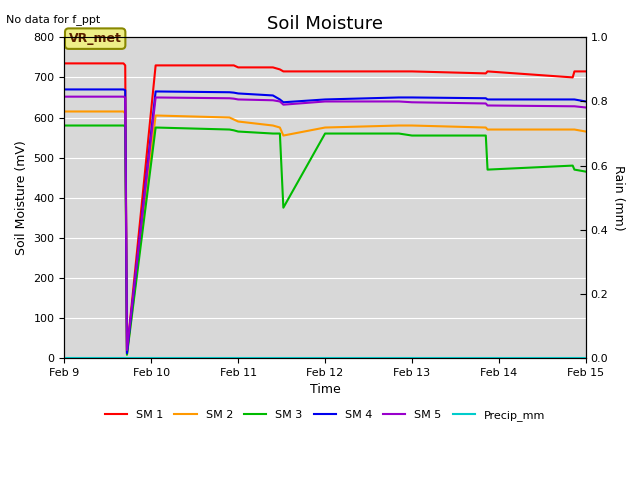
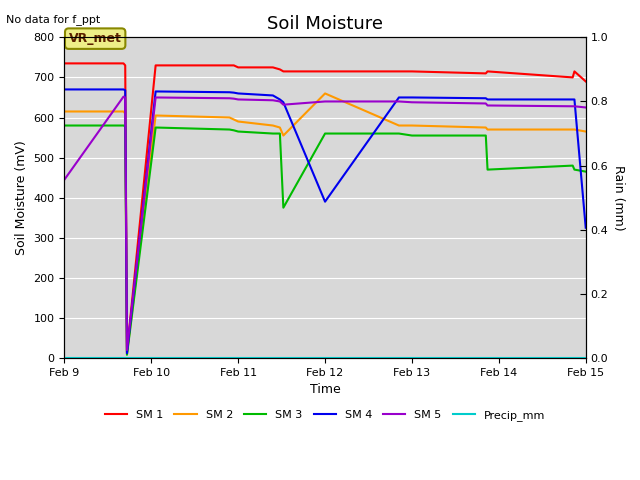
SM 5/Feb 9: 652 -> 445
SM 2/Feb 12: 575 -> 660
SM 4/Feb 12: 645 -> 390
SM 1/Feb 15: 715 -> 690
SM 4/Feb 15: 640 -> 325
